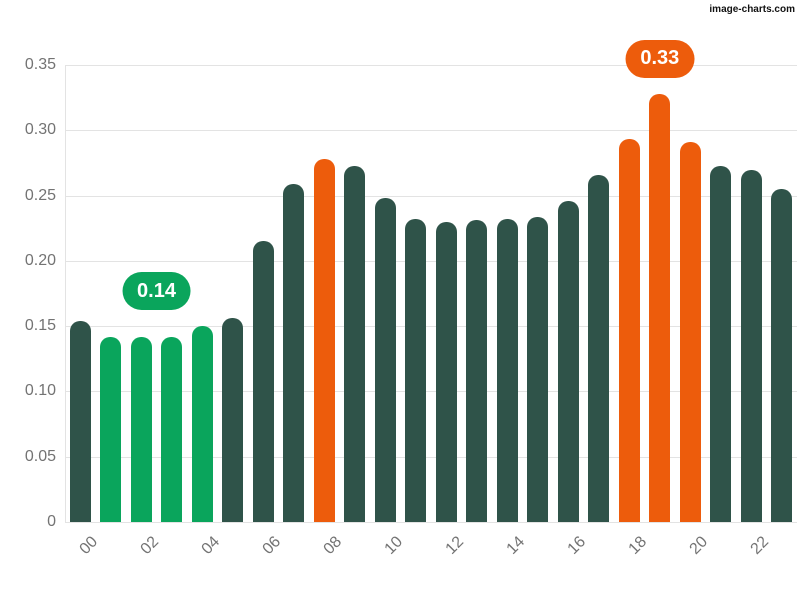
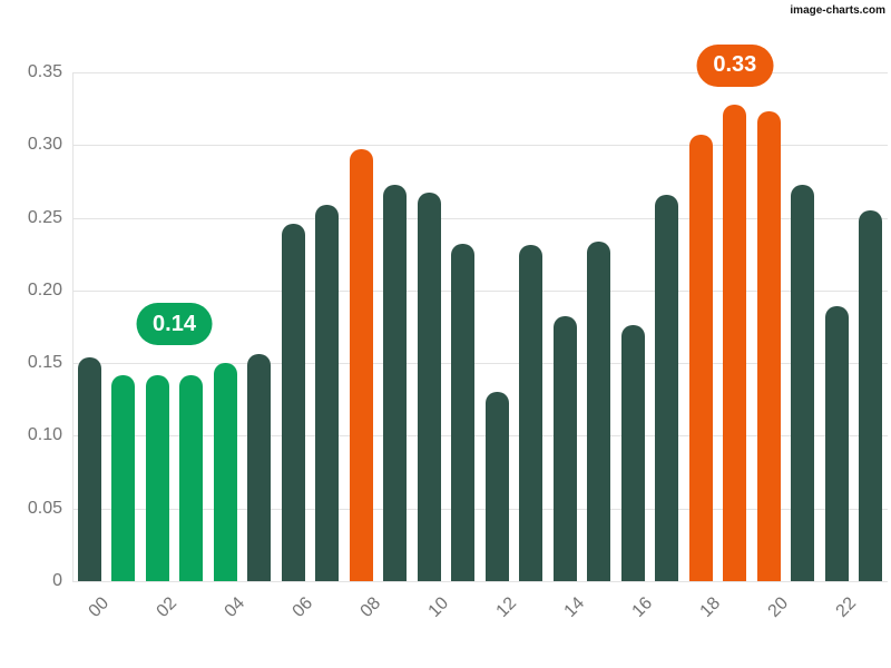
06: 0.215 -> 0.246
08: 0.278 -> 0.297
10: 0.248 -> 0.267
12: 0.230 -> 0.130
14: 0.232 -> 0.182
16: 0.246 -> 0.176
18: 0.293 -> 0.307
20: 0.291 -> 0.323
22: 0.270 -> 0.189
